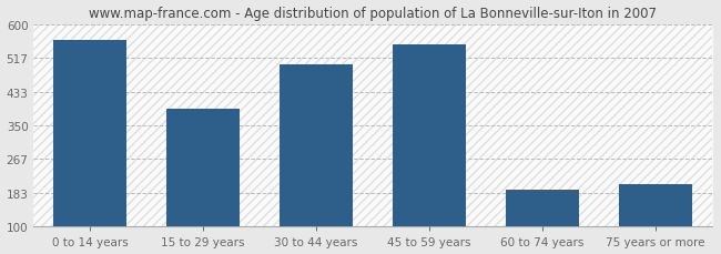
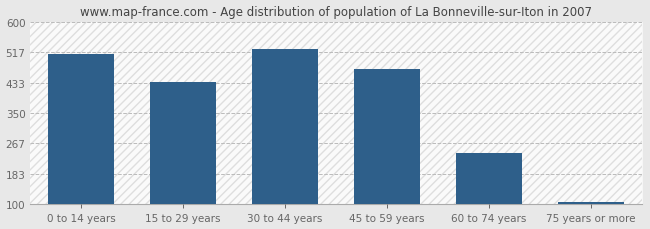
0 to 14 years: 560 -> 510
15 to 29 years: 390 -> 435
30 to 44 years: 500 -> 525
45 to 59 years: 550 -> 470
60 to 74 years: 190 -> 240
75 years or more: 205 -> 107
